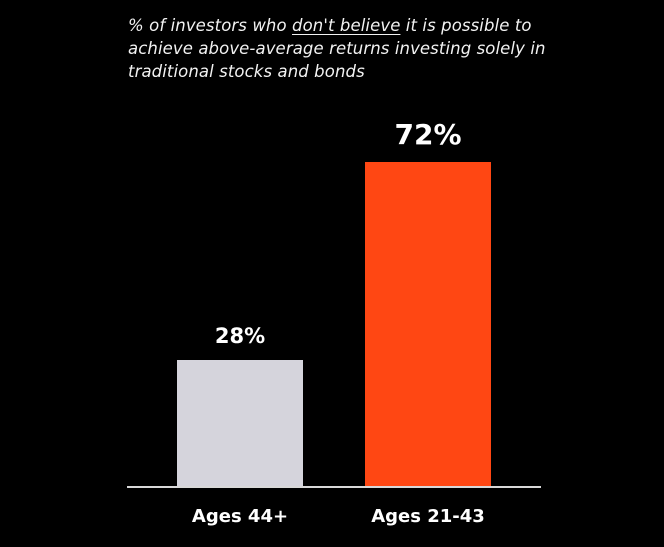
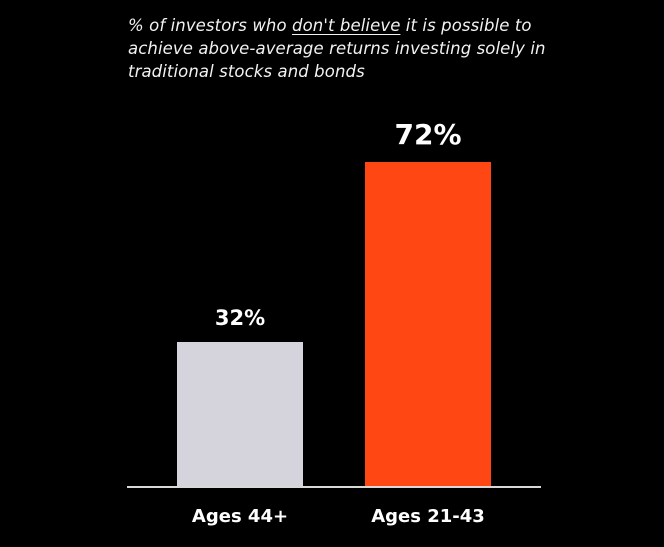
Ages 44+: 28% -> 32%
